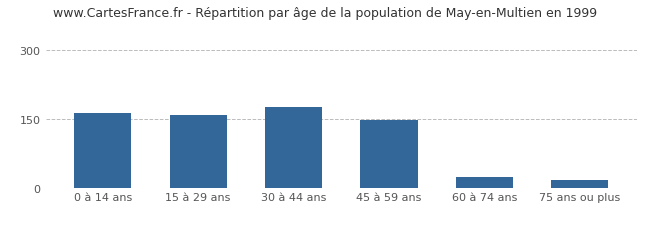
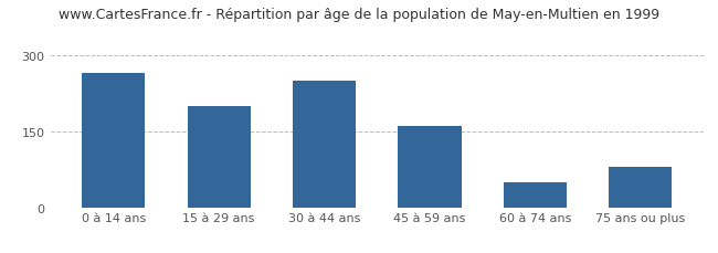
0 à 14 ans: 162 -> 265
15 à 29 ans: 158 -> 200
30 à 44 ans: 175 -> 250
45 à 59 ans: 148 -> 160
60 à 74 ans: 22 -> 50
75 ans ou plus: 17 -> 80
